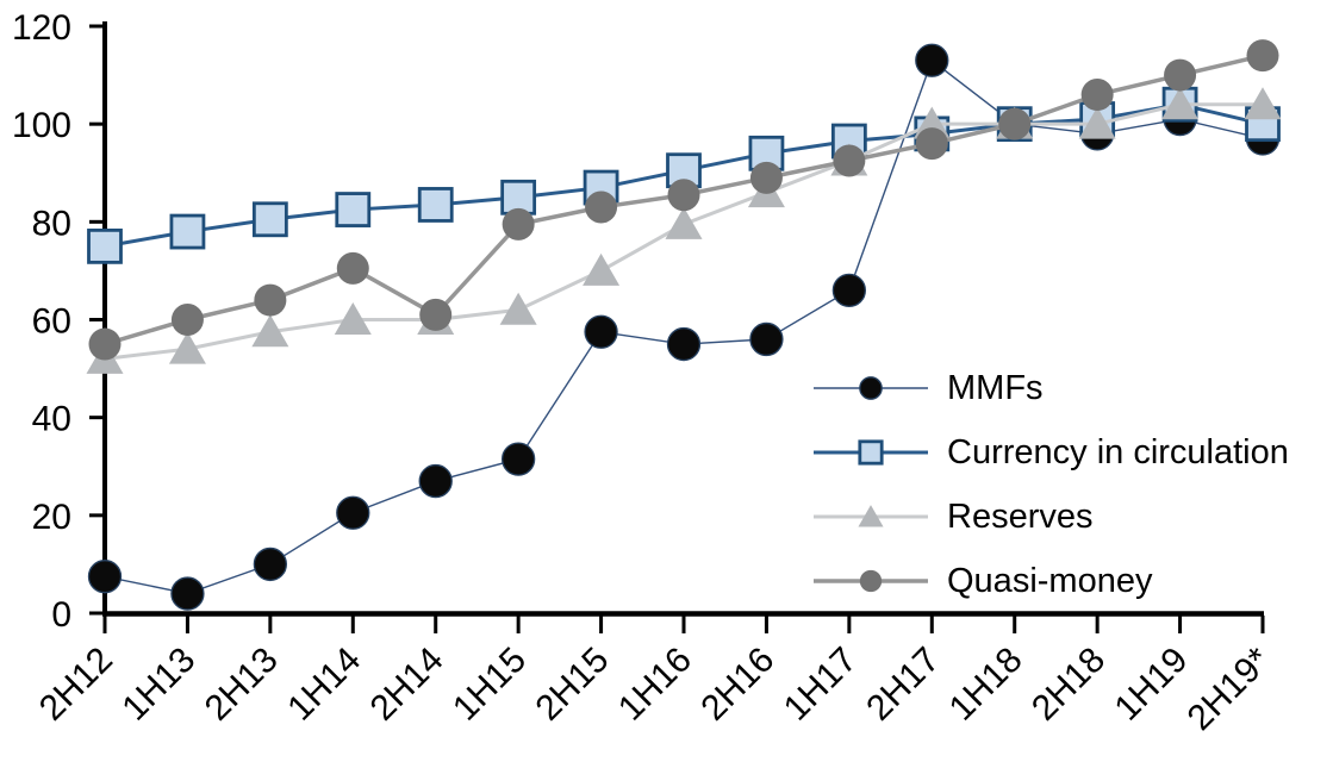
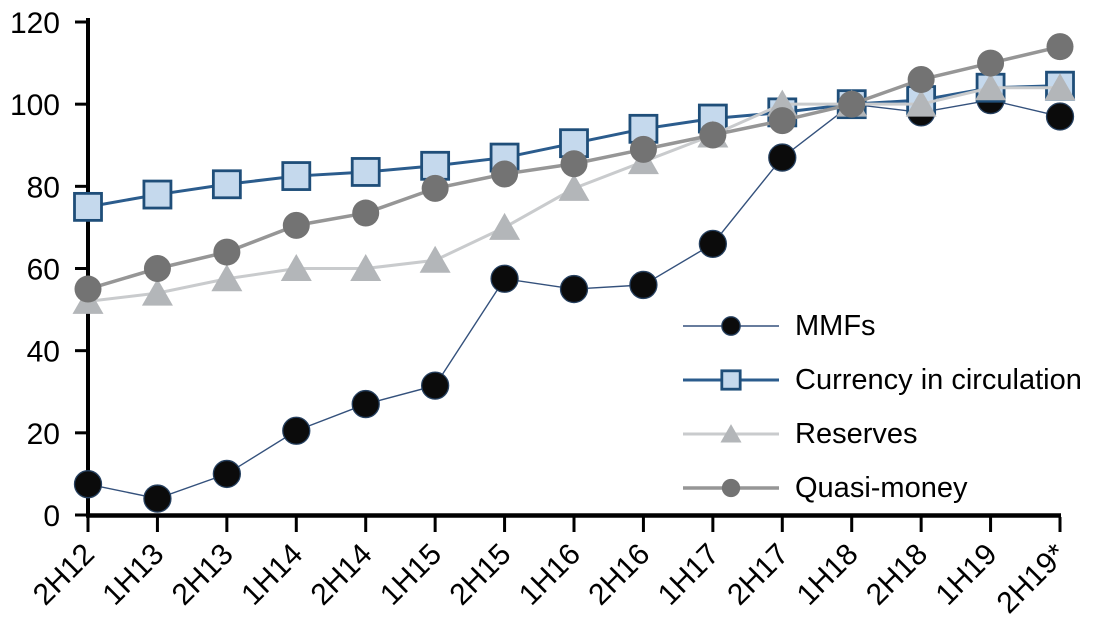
Quasi-money/2H14: 61 -> 74
MMFs/2H17: 113 -> 87
Currency in circulation/2H19*: 100 -> 104
